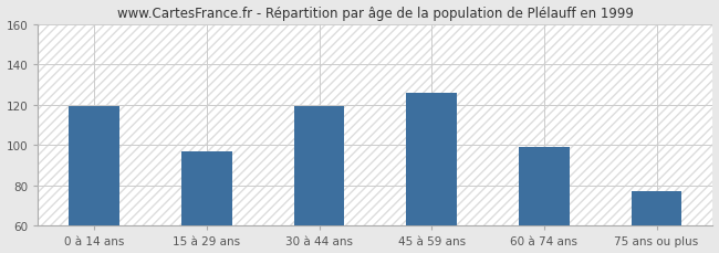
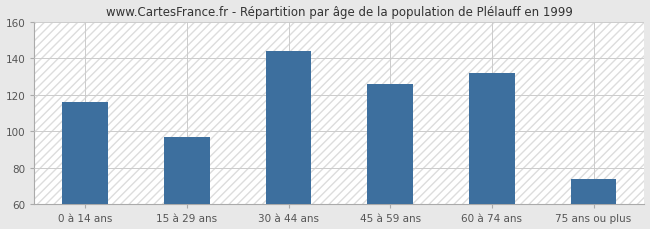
0 à 14 ans: 119 -> 116
30 à 44 ans: 119 -> 144
60 à 74 ans: 99 -> 132
75 ans ou plus: 77 -> 74
